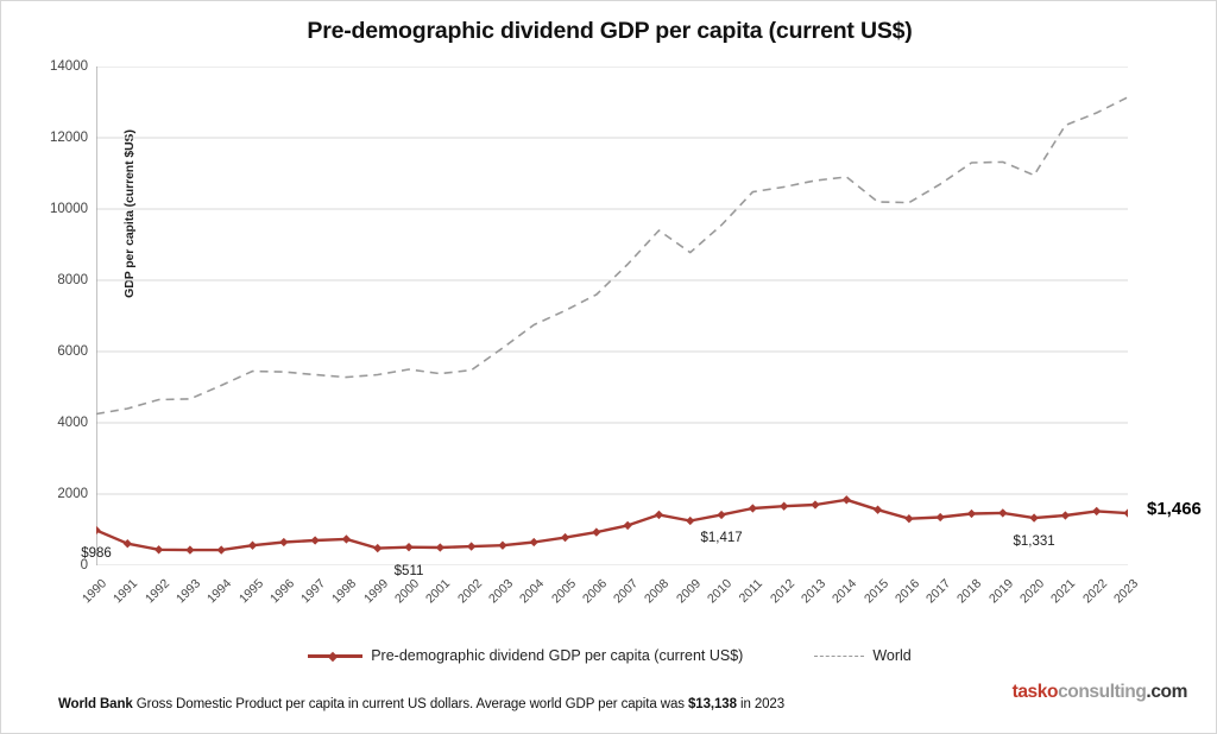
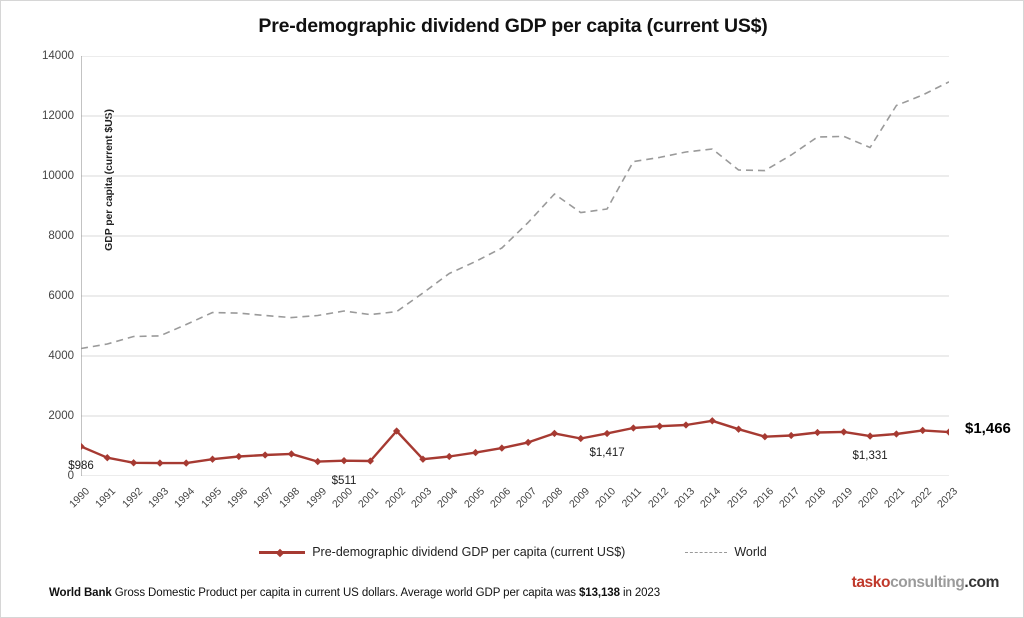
Pre-demographic dividend GDP per capita (current US$)/2002: 500 -> 1500
World/2010: 9600 -> 8900
